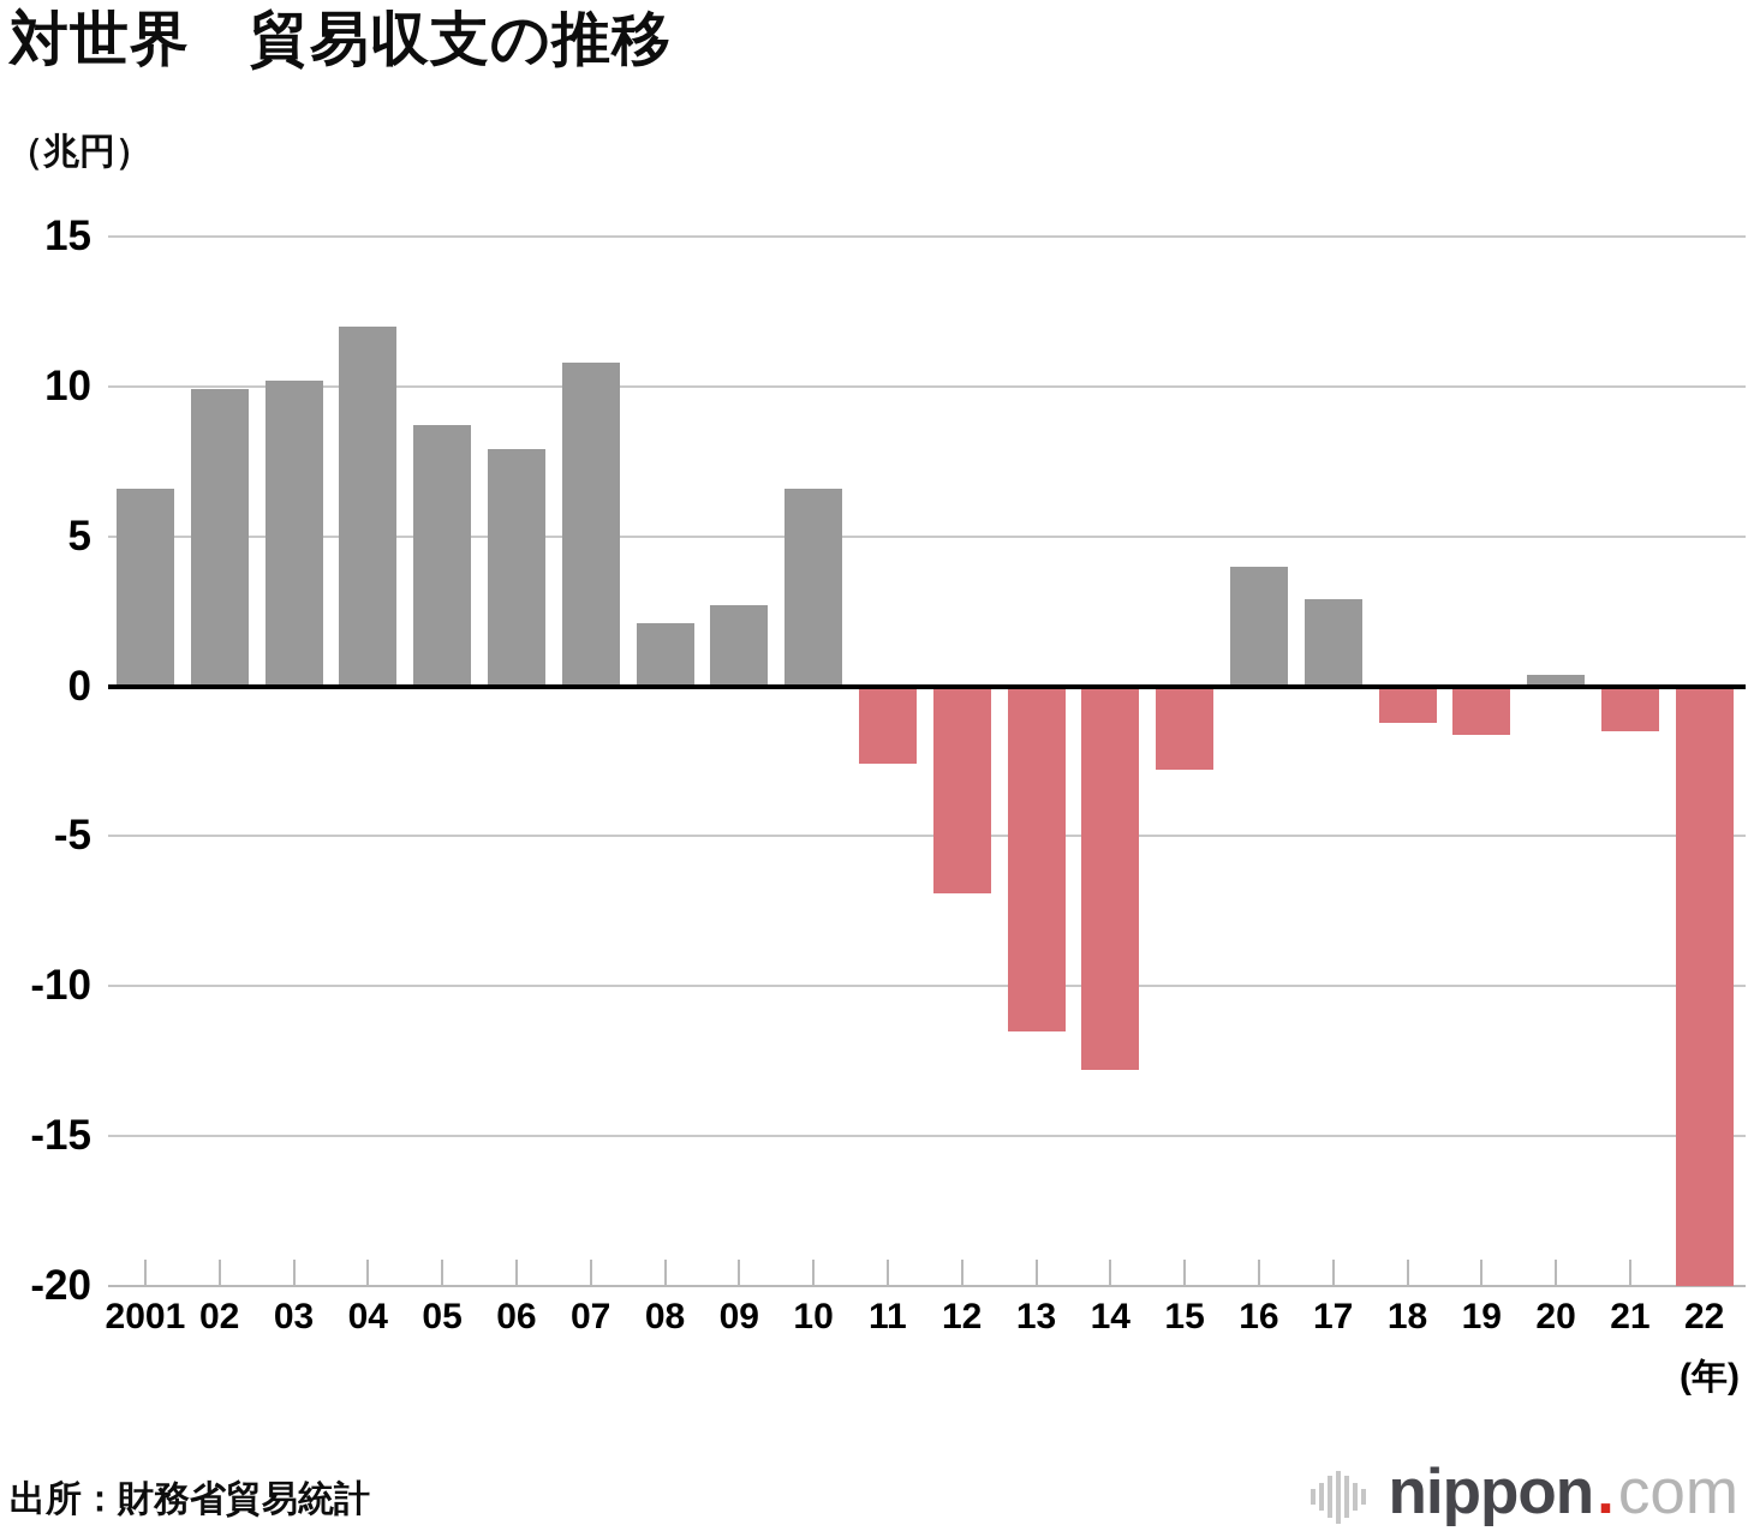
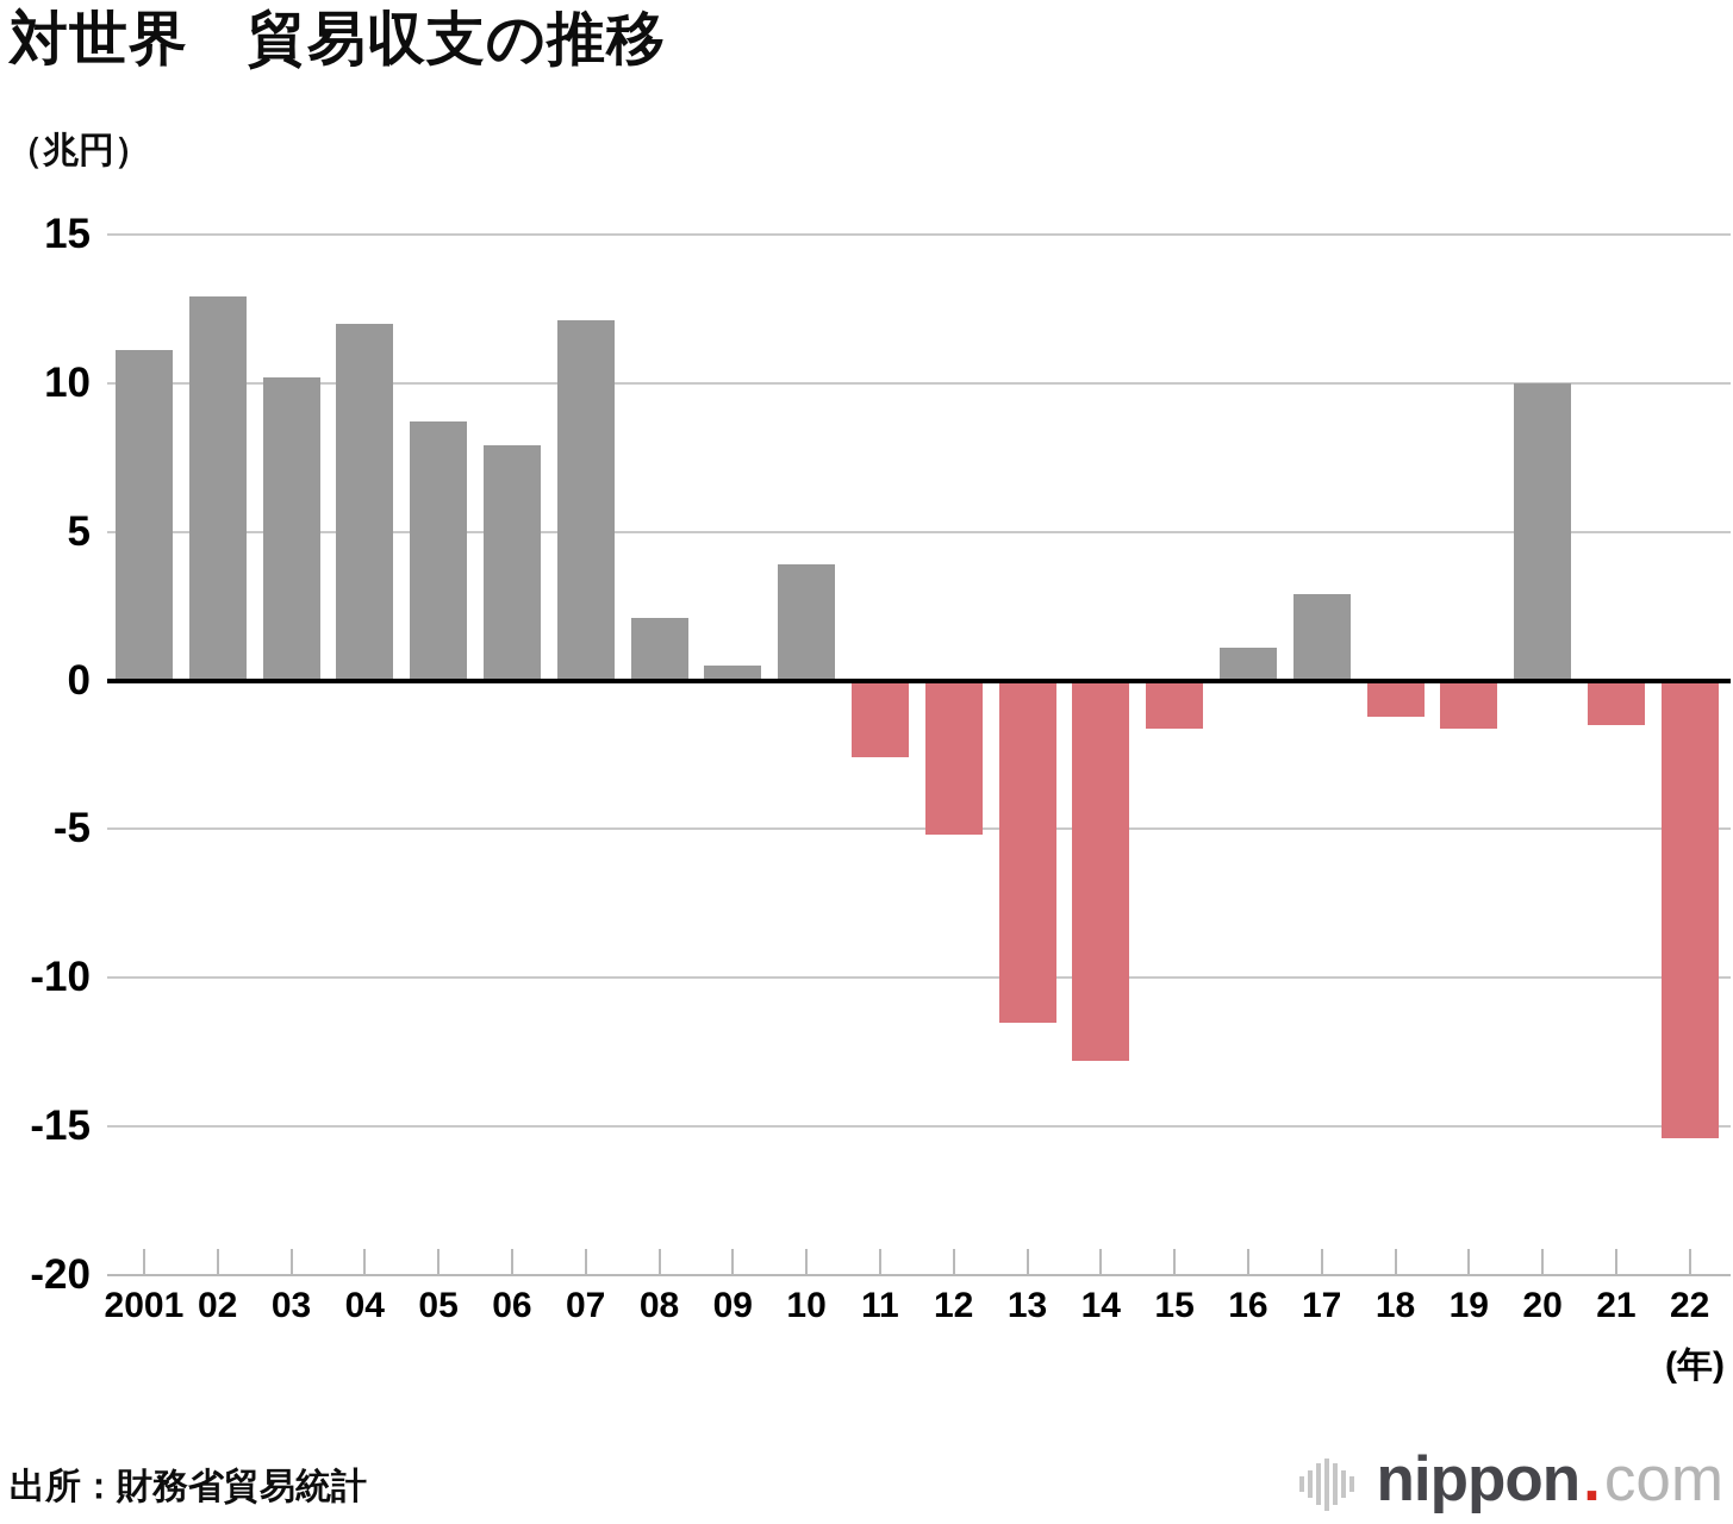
2001: 6.6 -> 11.1
02: 9.9 -> 12.9
07: 10.8 -> 12.1
09: 2.7 -> 0.5
10: 6.6 -> 3.9
12: -6.9 -> -5.2
15: -2.8 -> -1.6
16: 4.0 -> 1.1
20: 0.4 -> 10.0
22: -20.0 -> -15.4
